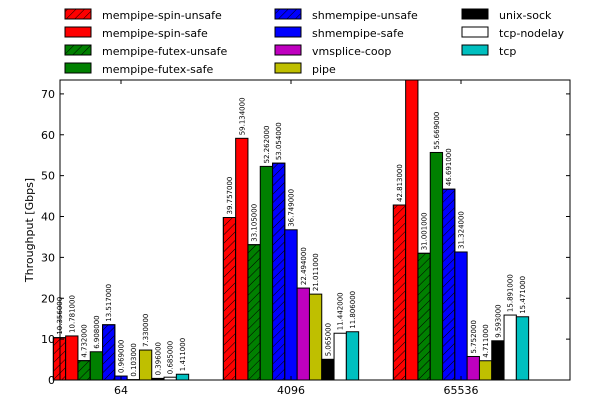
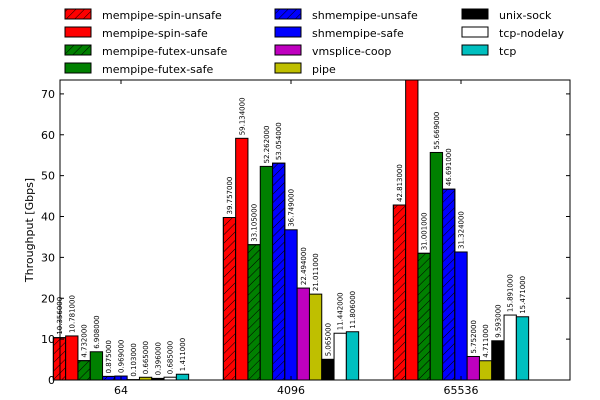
shmempipe-unsafe/64: 13.517000 -> 0.875000
pipe/64: 7.330000 -> 0.665000
